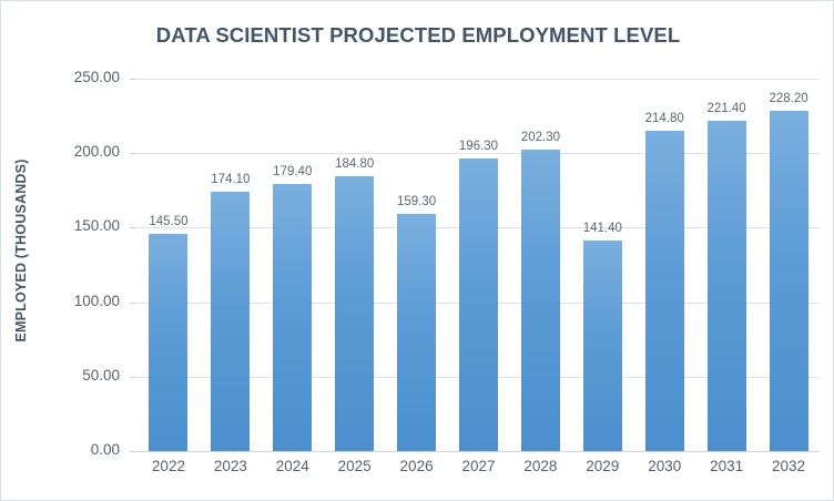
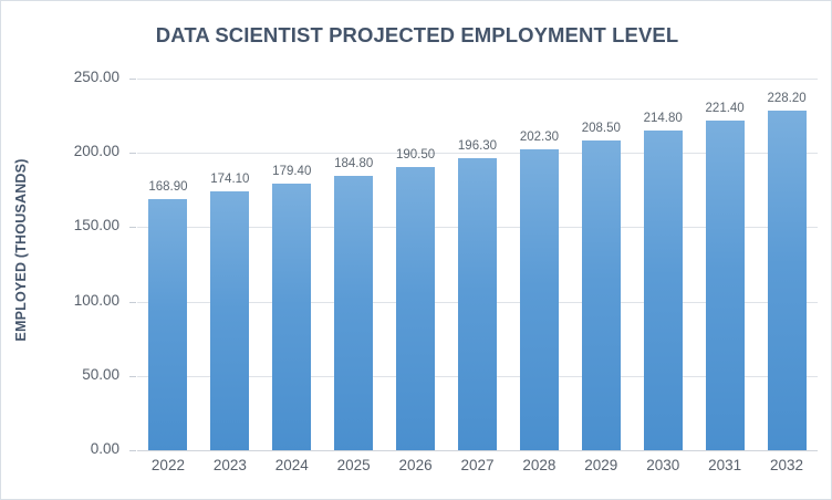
2022: 145.50 -> 168.90
2026: 159.30 -> 190.50
2029: 141.40 -> 208.50
